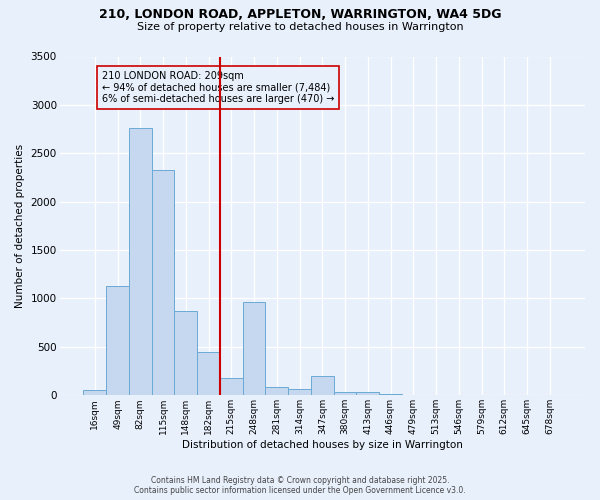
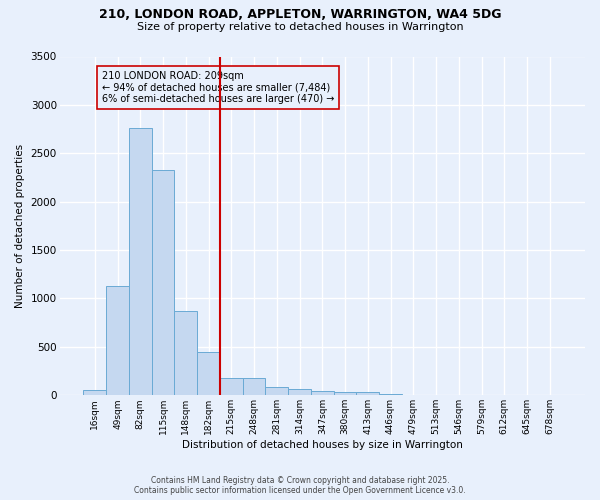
248sqm: 960 -> 180
347sqm: 200 -> 40
